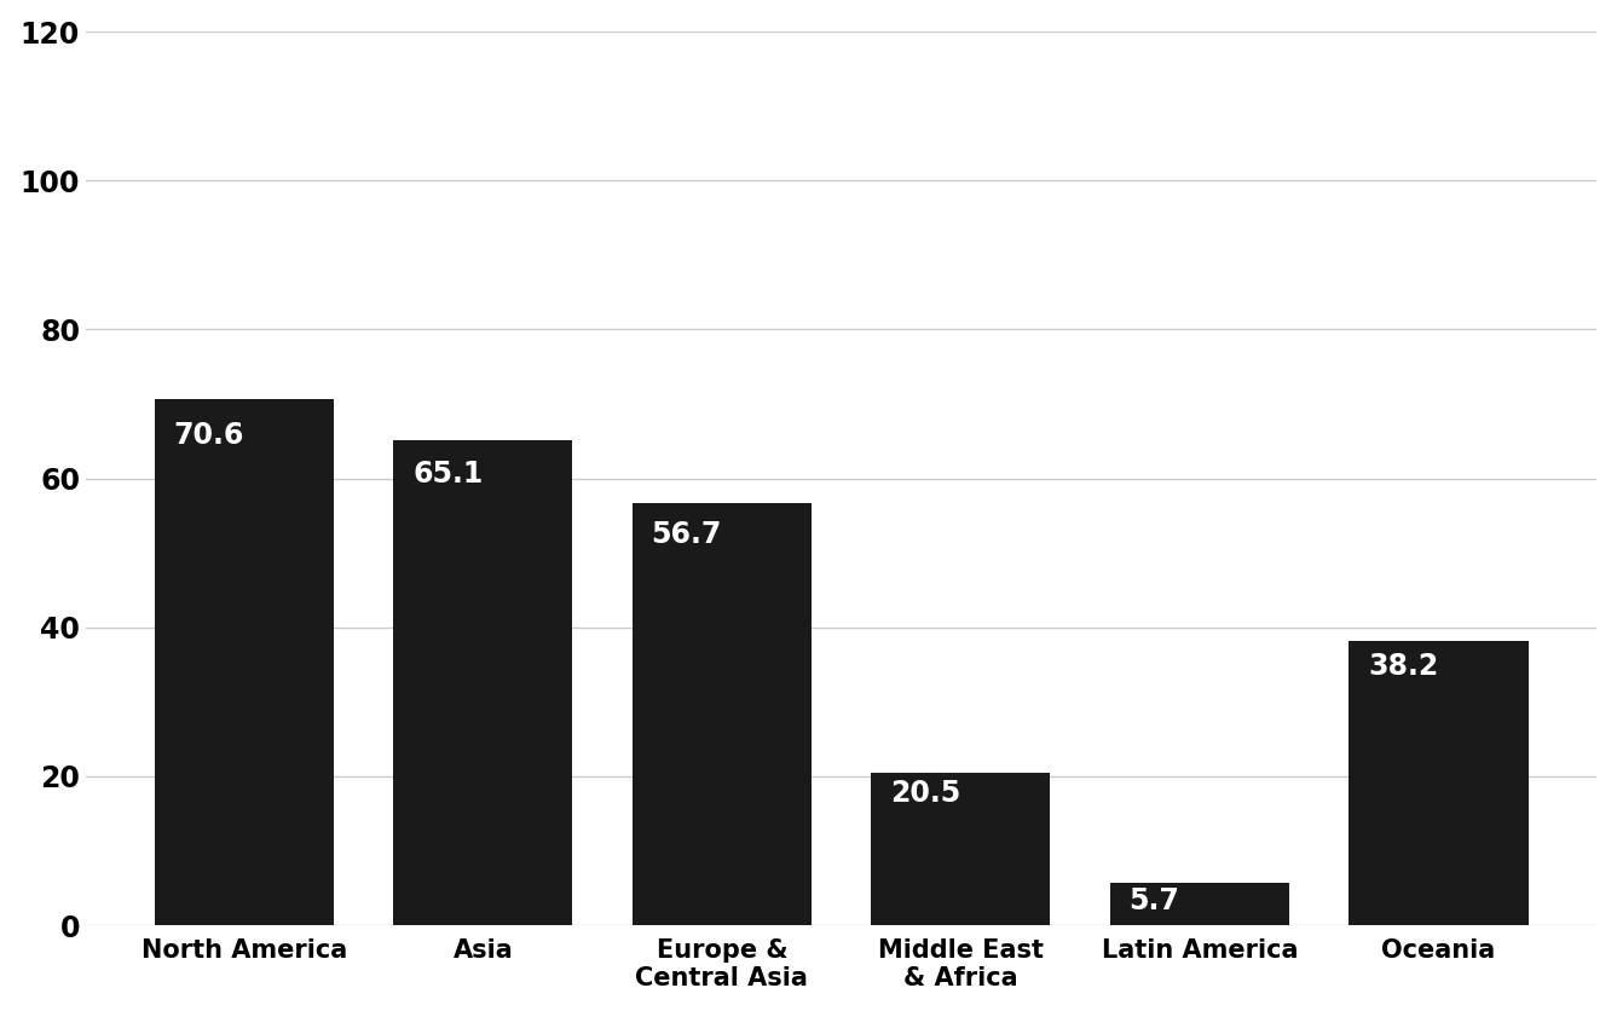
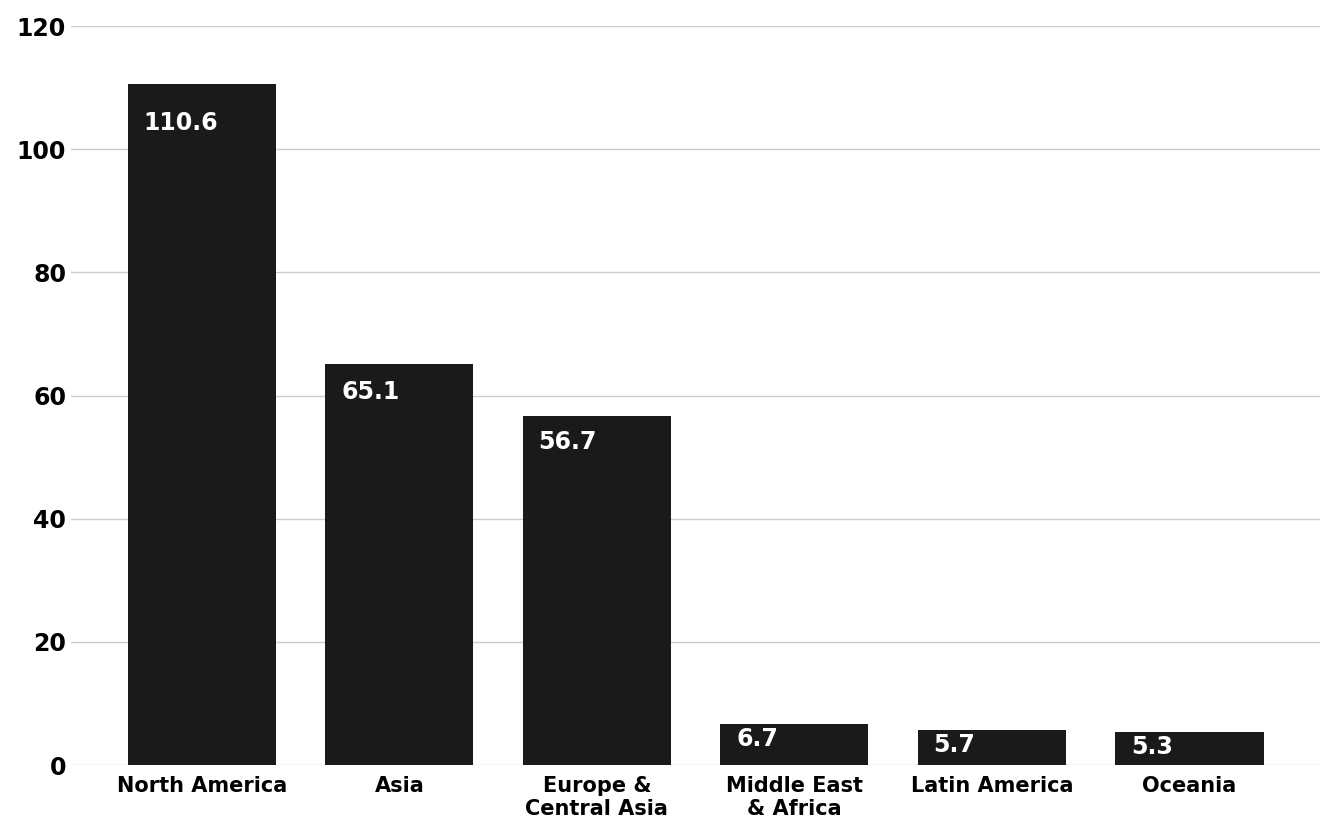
North America: 70.6 -> 110.6
Middle East & Africa: 20.5 -> 6.7
Oceania: 38.2 -> 5.3
